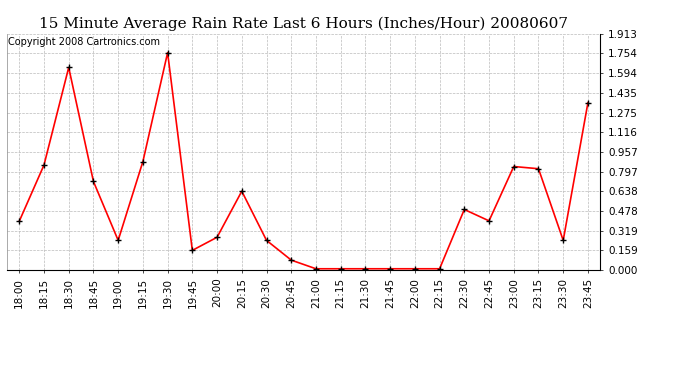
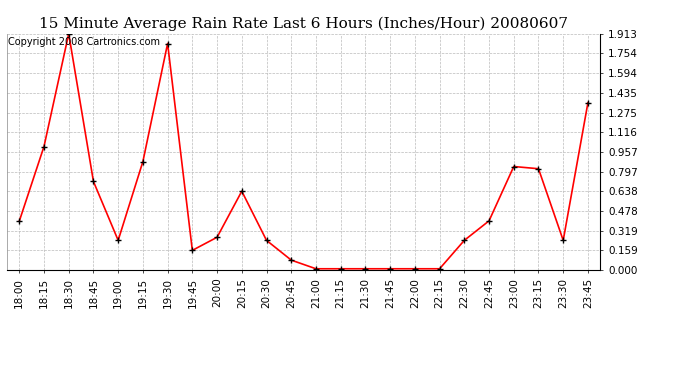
18:15: 0.85 -> 1.00
18:30: 1.64 -> 1.91
19:30: 1.76 -> 1.83
22:30: 0.49 -> 0.24
